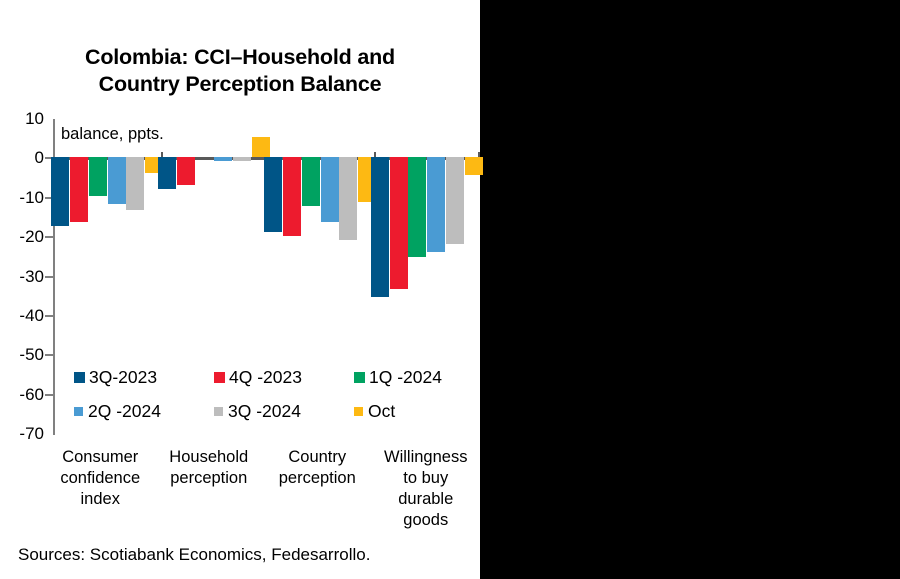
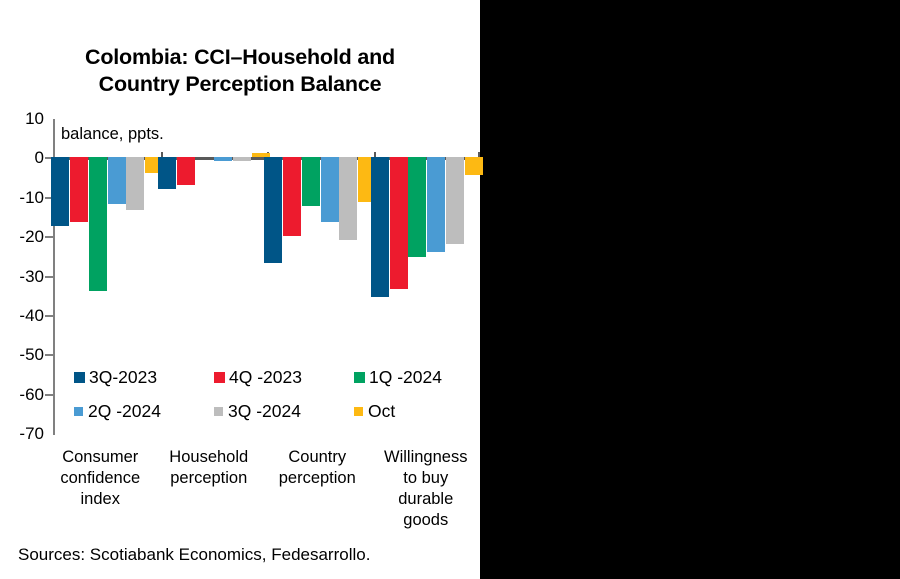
1Q -2024/Consumer confidence index: -10 -> -34
Oct/Household perception: 5 -> 1
3Q-2023/Country perception: -19 -> -27
